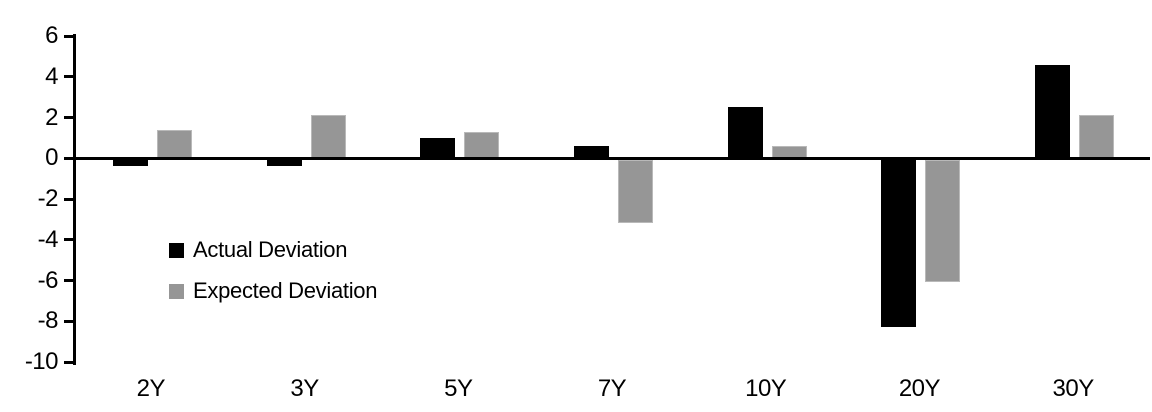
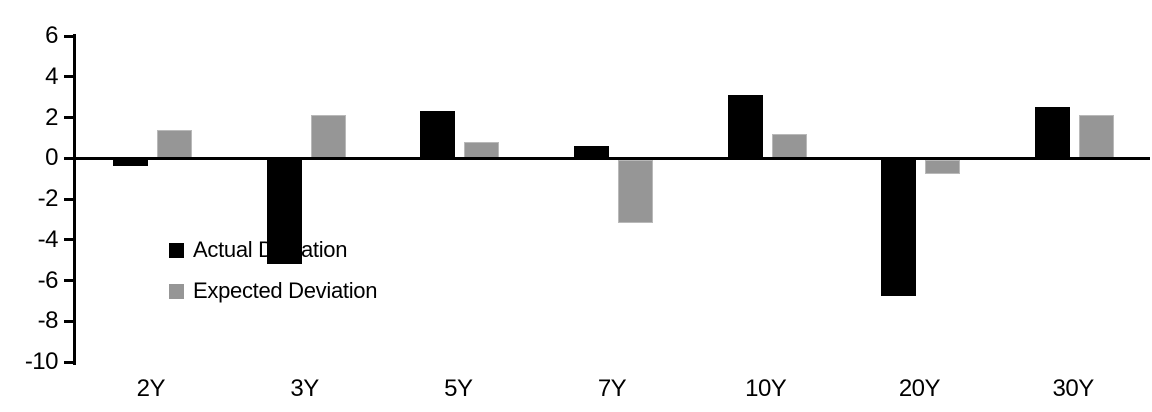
Actual Deviation/3Y: -0.3 -> -5.1
Actual Deviation/5Y: 1.0 -> 2.3
Expected Deviation/5Y: 1.3 -> 0.8
Actual Deviation/10Y: 2.5 -> 3.1
Expected Deviation/10Y: 0.6 -> 1.2
Actual Deviation/20Y: -8.2 -> -6.7
Expected Deviation/20Y: -6.0 -> -0.7
Actual Deviation/30Y: 4.6 -> 2.5
